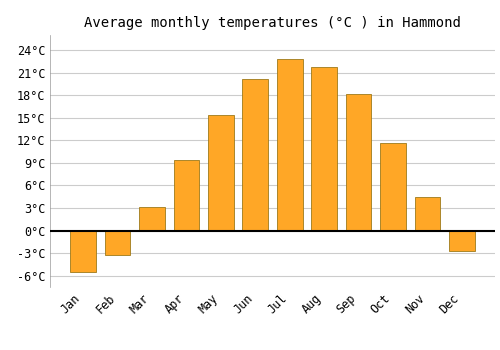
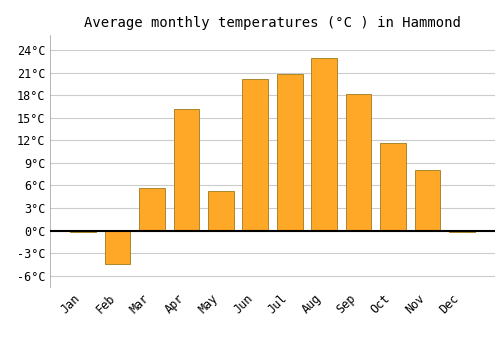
Jan: -5.5°C -> -0.2°C
Feb: -3.3°C -> -4.4°C
Mar: 3.1°C -> 5.6°C
Apr: 9.4°C -> 16.2°C
May: 15.4°C -> 5.2°C
Jul: 22.8°C -> 20.8°C
Aug: 21.7°C -> 23.0°C
Nov: 4.5°C -> 8.0°C
Dec: -2.7°C -> -0.2°C
